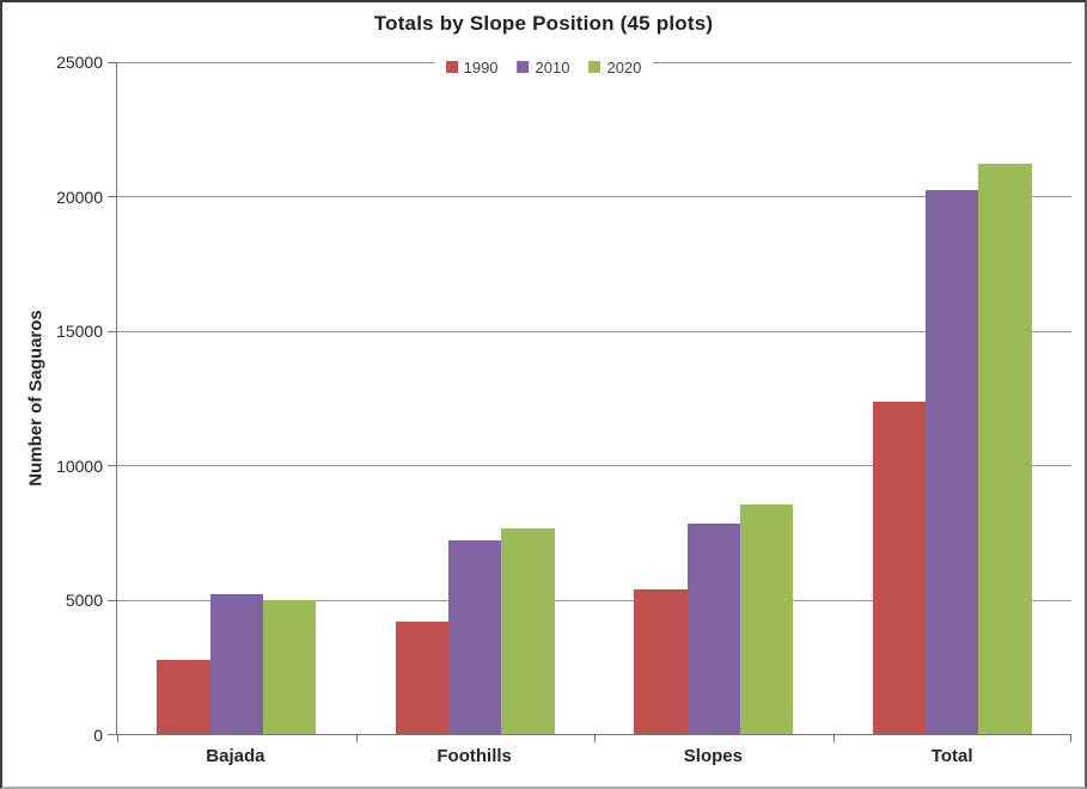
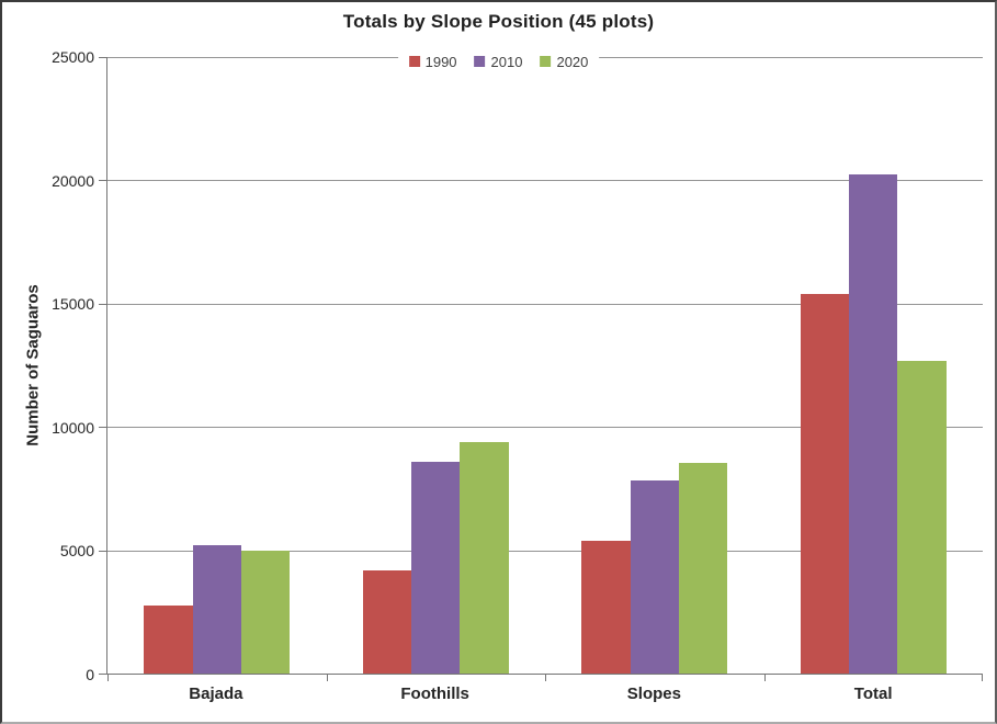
2010/Foothills: 7200 -> 8600
2020/Foothills: 7600 -> 9400
1990/Total: 12400 -> 15400
2020/Total: 21200 -> 12700
